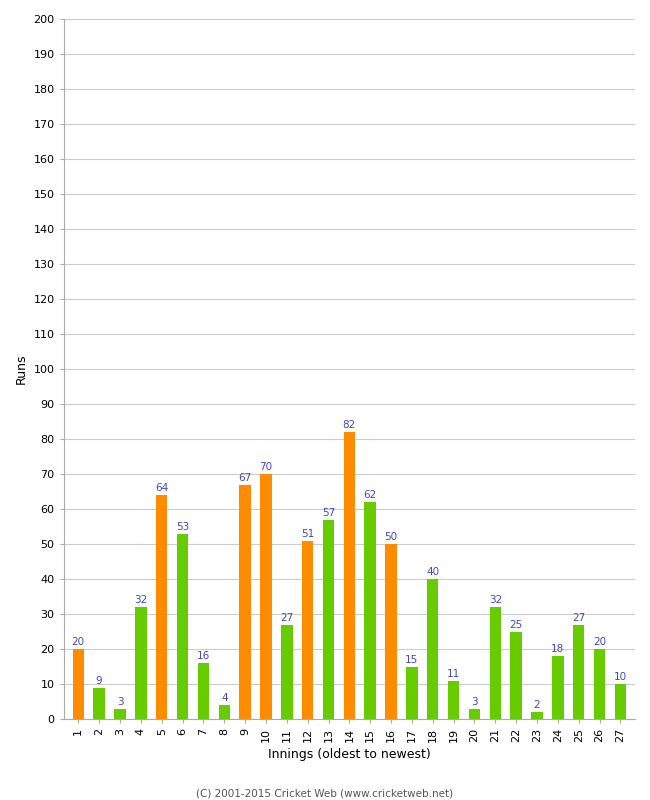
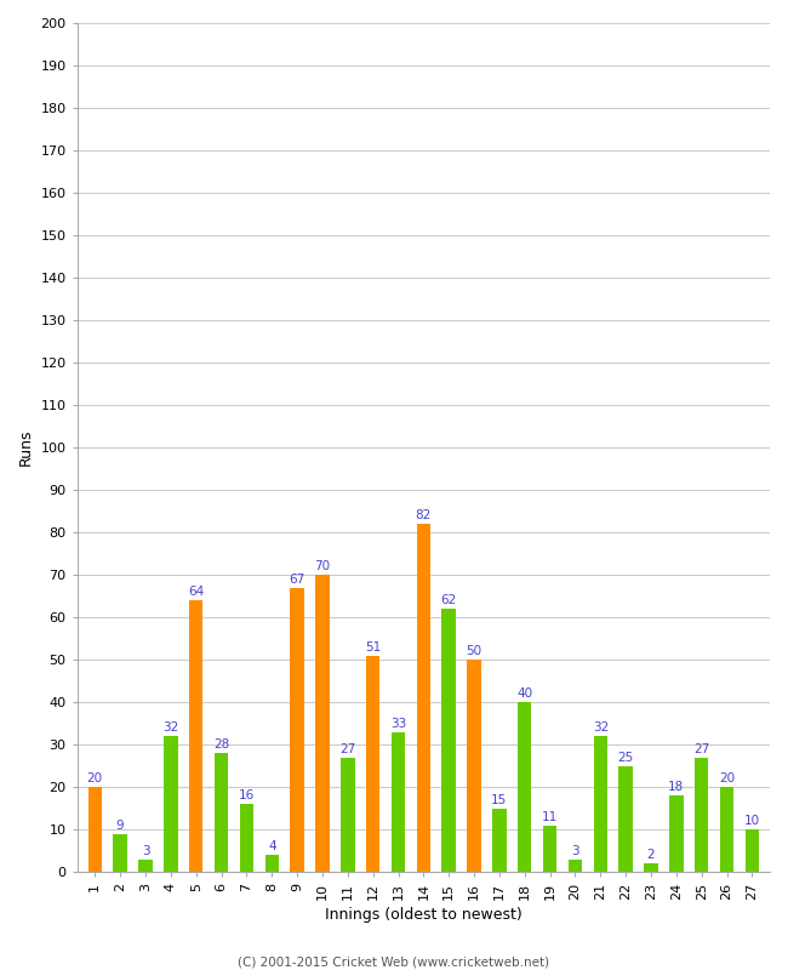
6: 53 -> 28
13: 57 -> 33
